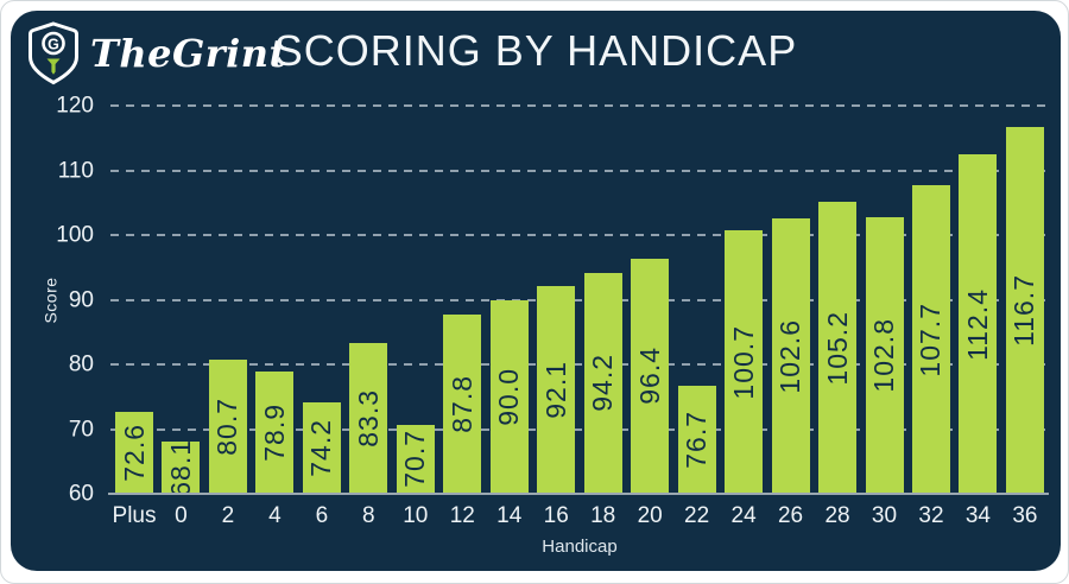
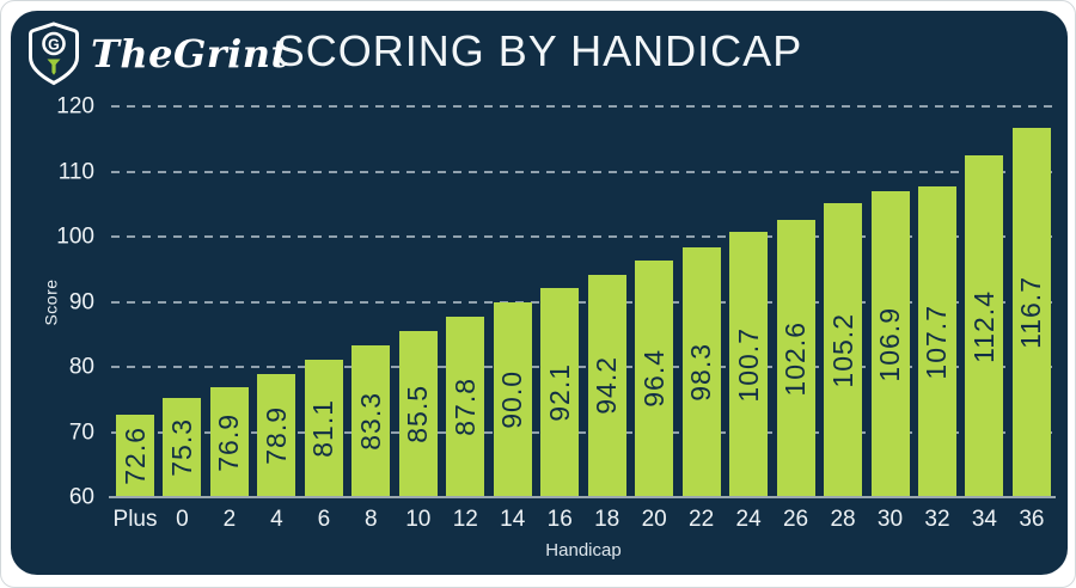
0: 68.1 -> 75.3
2: 80.7 -> 76.9
6: 74.2 -> 81.1
10: 70.7 -> 85.5
22: 76.7 -> 98.3
30: 102.8 -> 106.9
